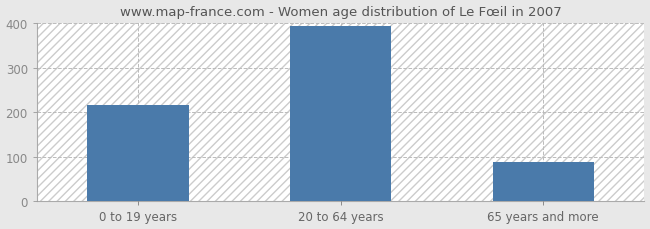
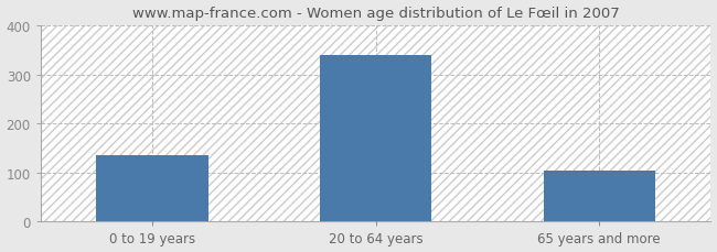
0 to 19 years: 215 -> 135
20 to 64 years: 392 -> 340
65 years and more: 88 -> 105
